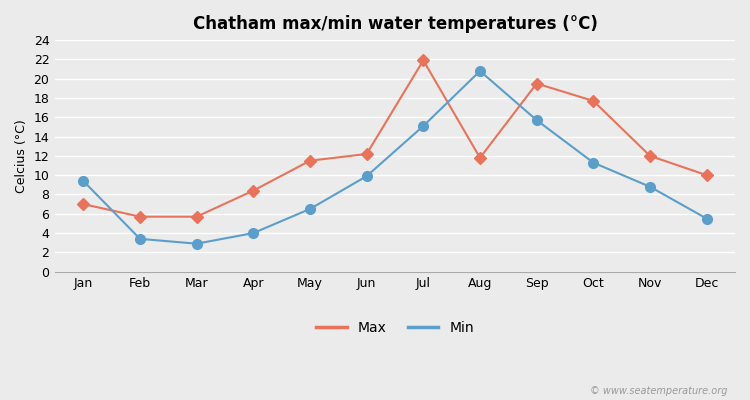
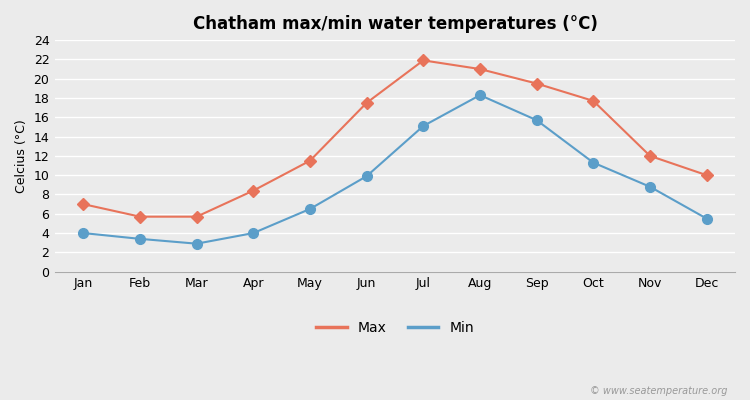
Min/Jan: 9.4 -> 4.0
Max/Jun: 12.2 -> 17.5
Max/Aug: 11.8 -> 21.0
Min/Aug: 20.8 -> 18.3
